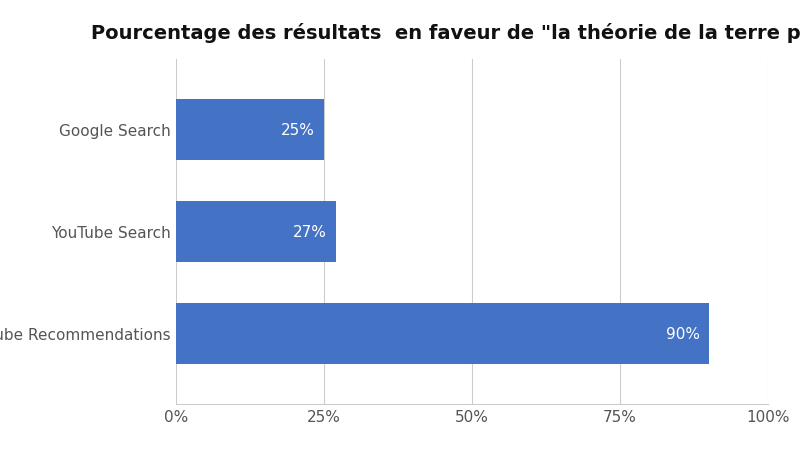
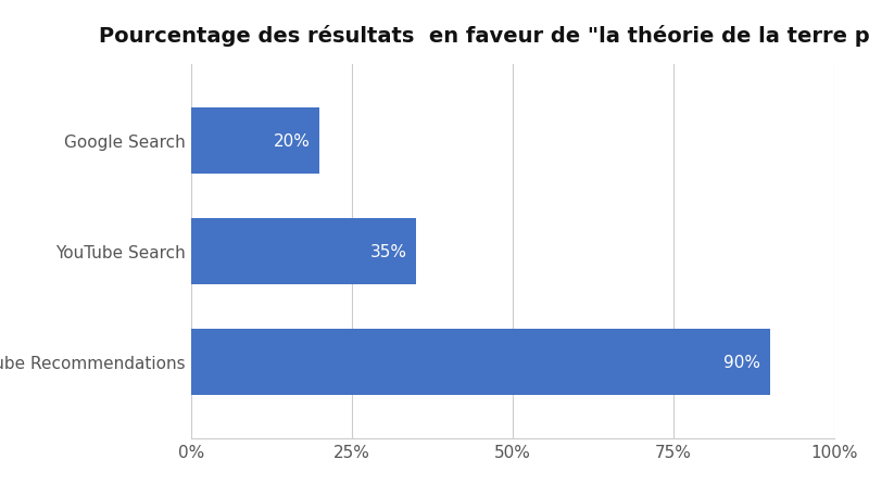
Google Search: 25% -> 20%
YouTube Search: 27% -> 35%
